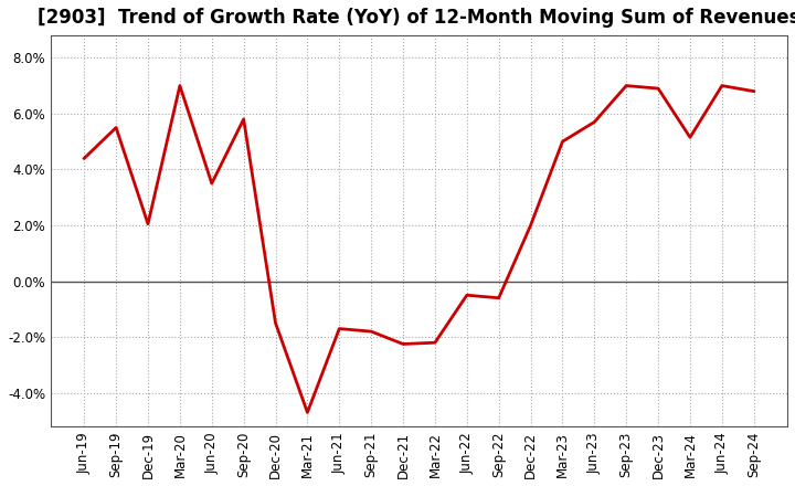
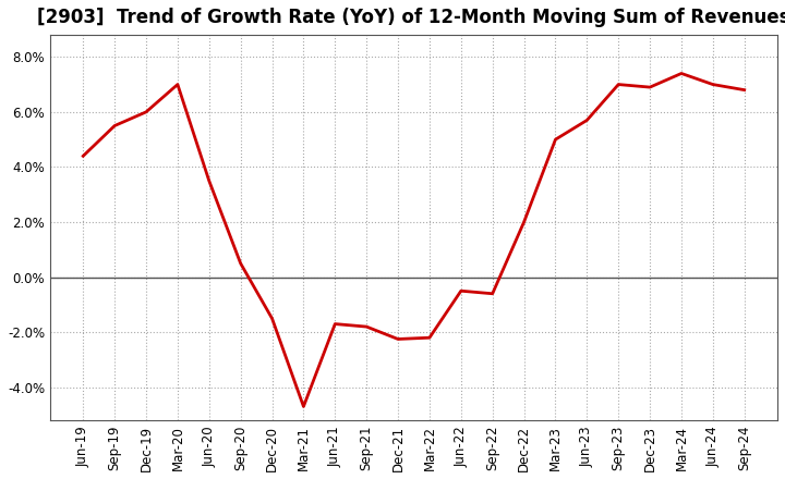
Dec-19: 2.05% -> 6.00%
Sep-20: 5.80% -> 0.50%
Mar-24: 5.15% -> 7.40%
